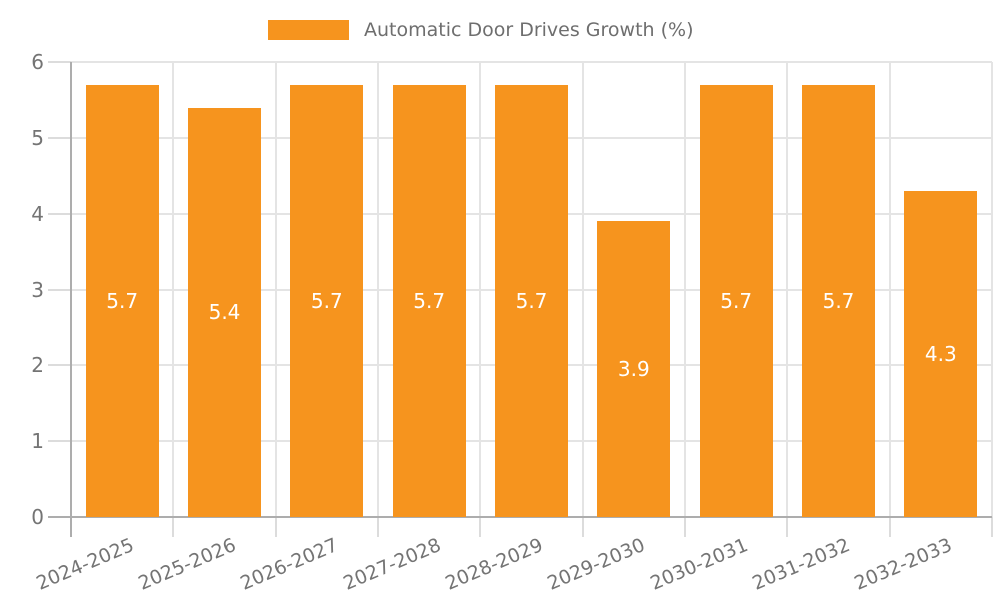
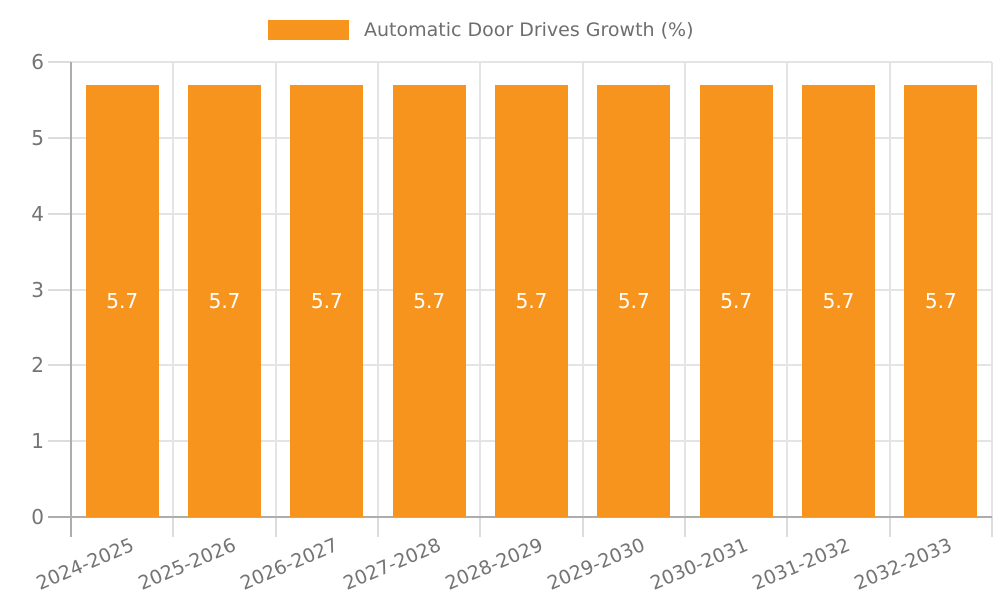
2025-2026: 5.4 -> 5.7
2029-2030: 3.9 -> 5.7
2032-2033: 4.3 -> 5.7
